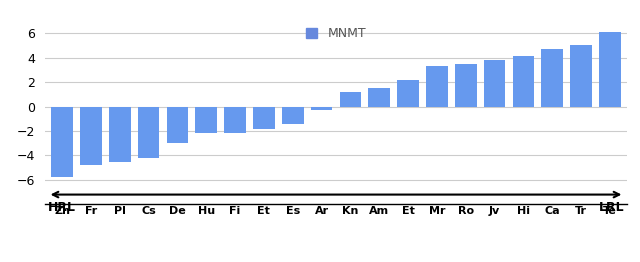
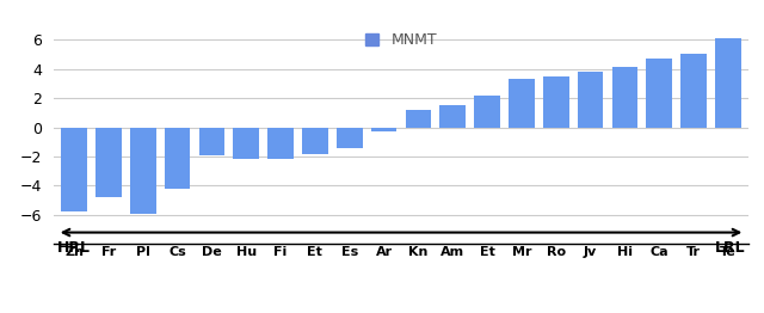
Pl: -4.5 -> -5.9
De: -3.0 -> -1.9
